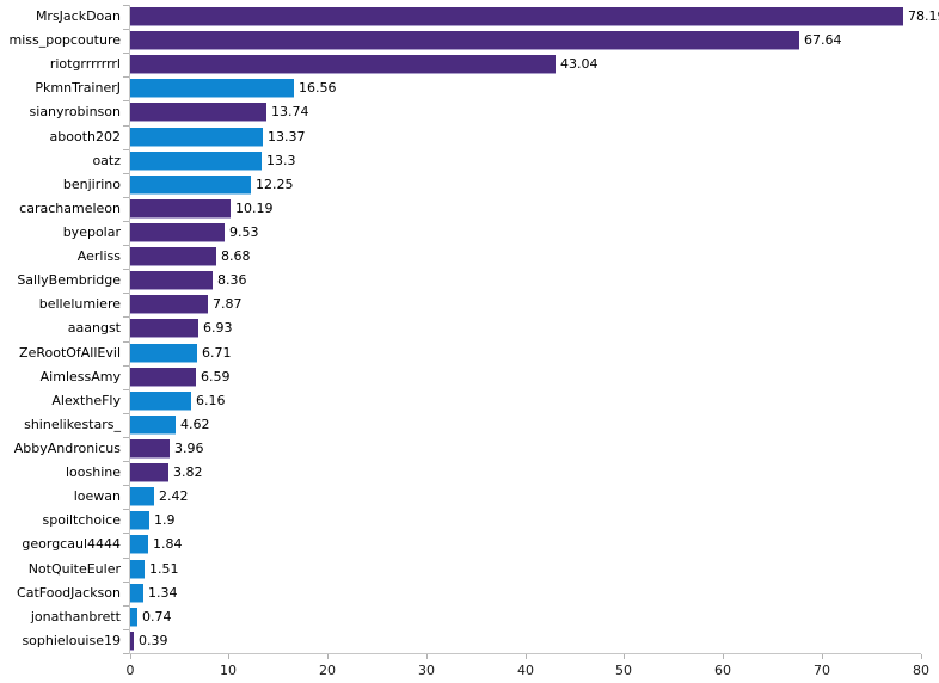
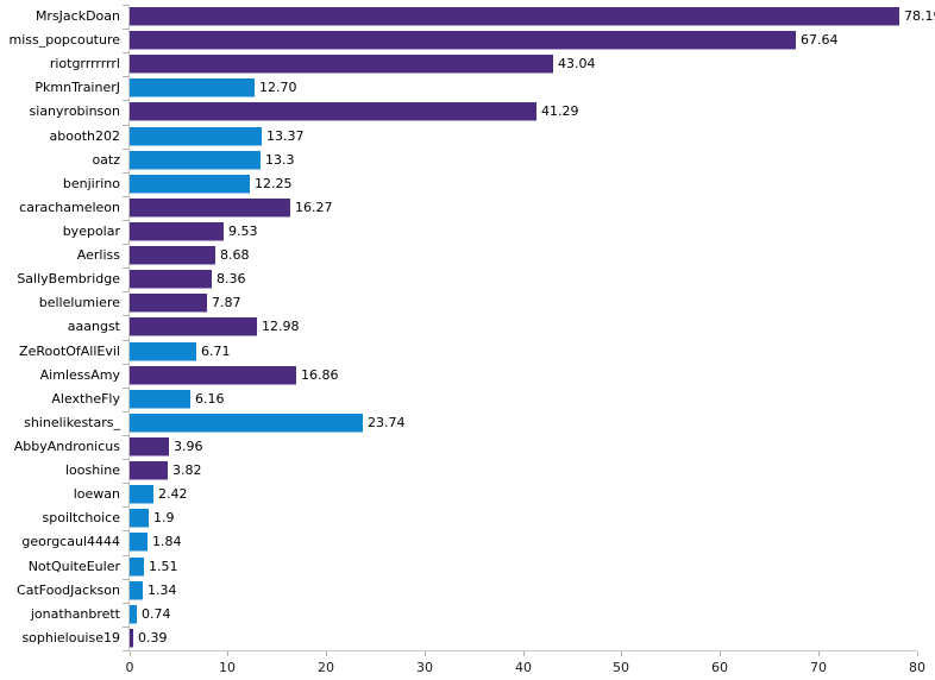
PkmnTrainerJ: 16.56 -> 12.70
sianyrobinson: 13.74 -> 41.29
carachameleon: 10.19 -> 16.27
aaangst: 6.93 -> 12.98
AimlessAmy: 6.59 -> 16.86
shinelikestars_: 4.62 -> 23.74
